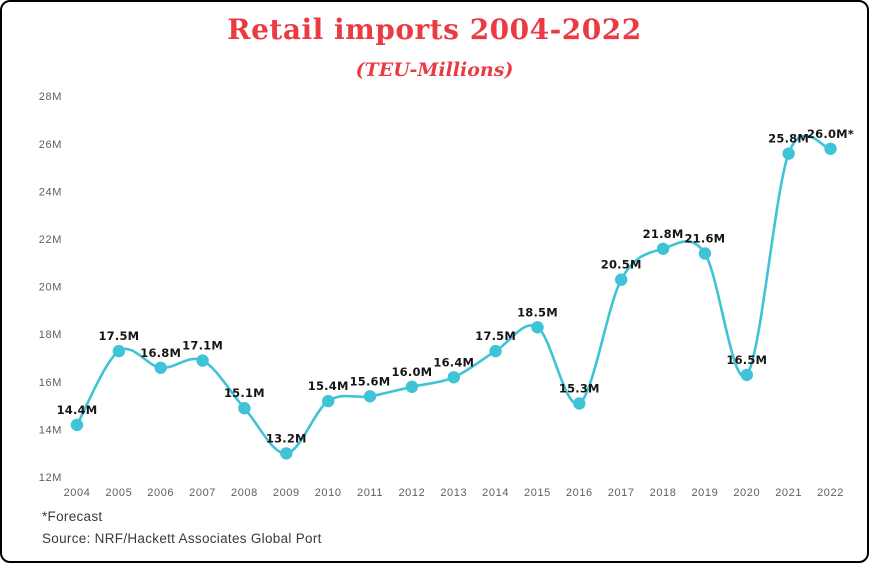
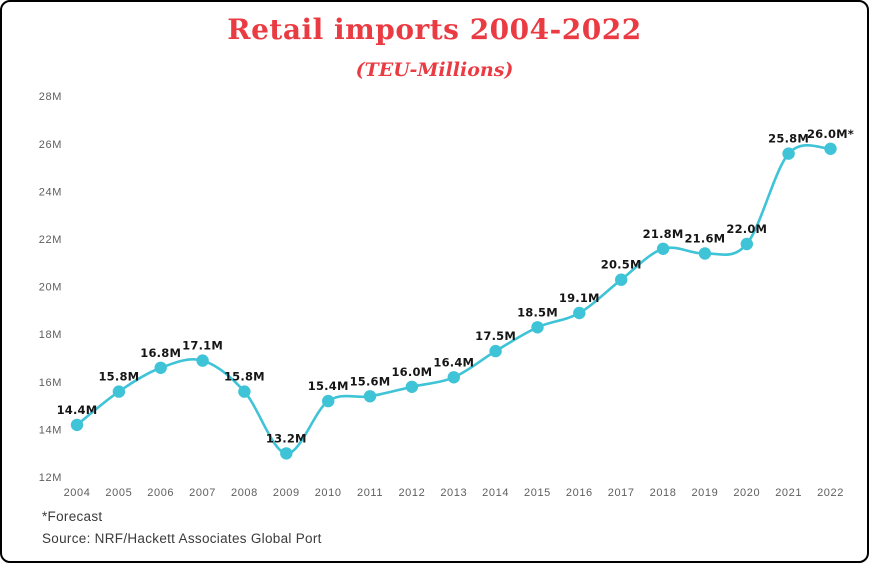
2005: 17.5M -> 15.8M
2008: 15.1M -> 15.8M
2016: 15.3M -> 19.1M
2020: 16.5M -> 22.0M
